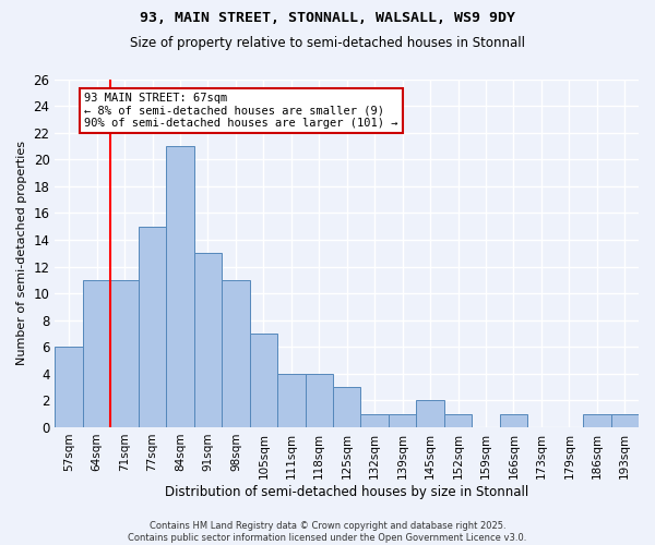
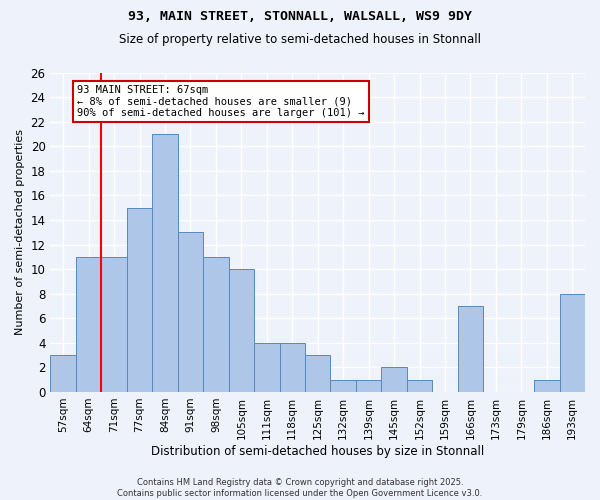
57sqm: 6 -> 3
105sqm: 7 -> 10
166sqm: 1 -> 7
193sqm: 1 -> 8
